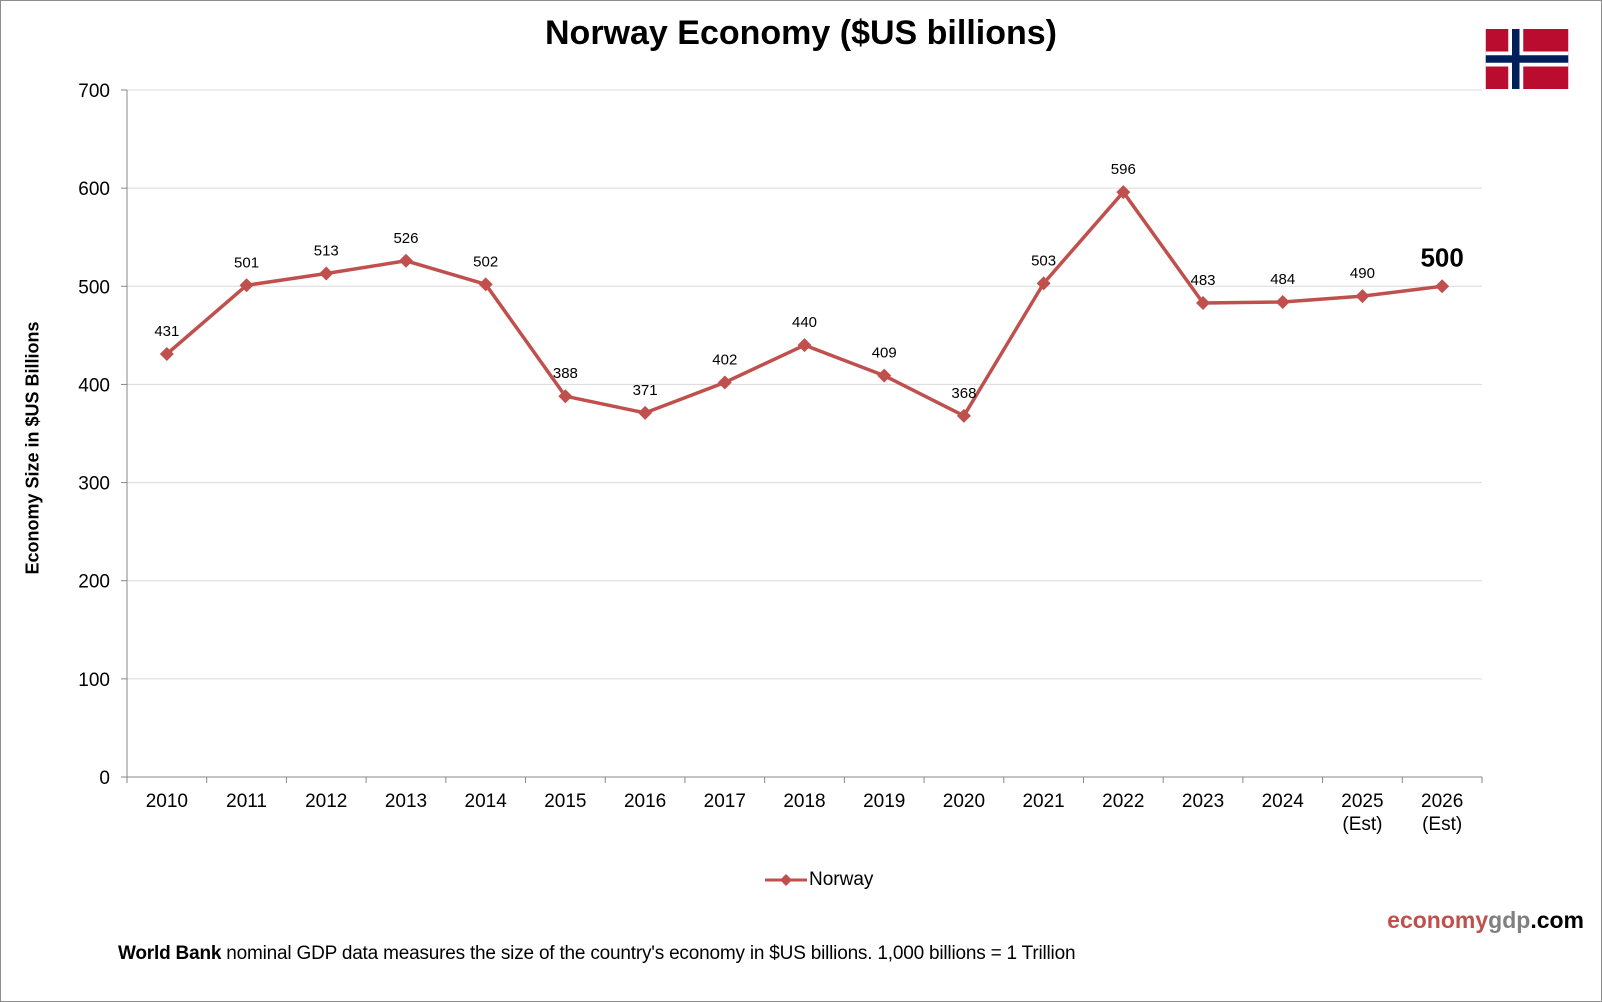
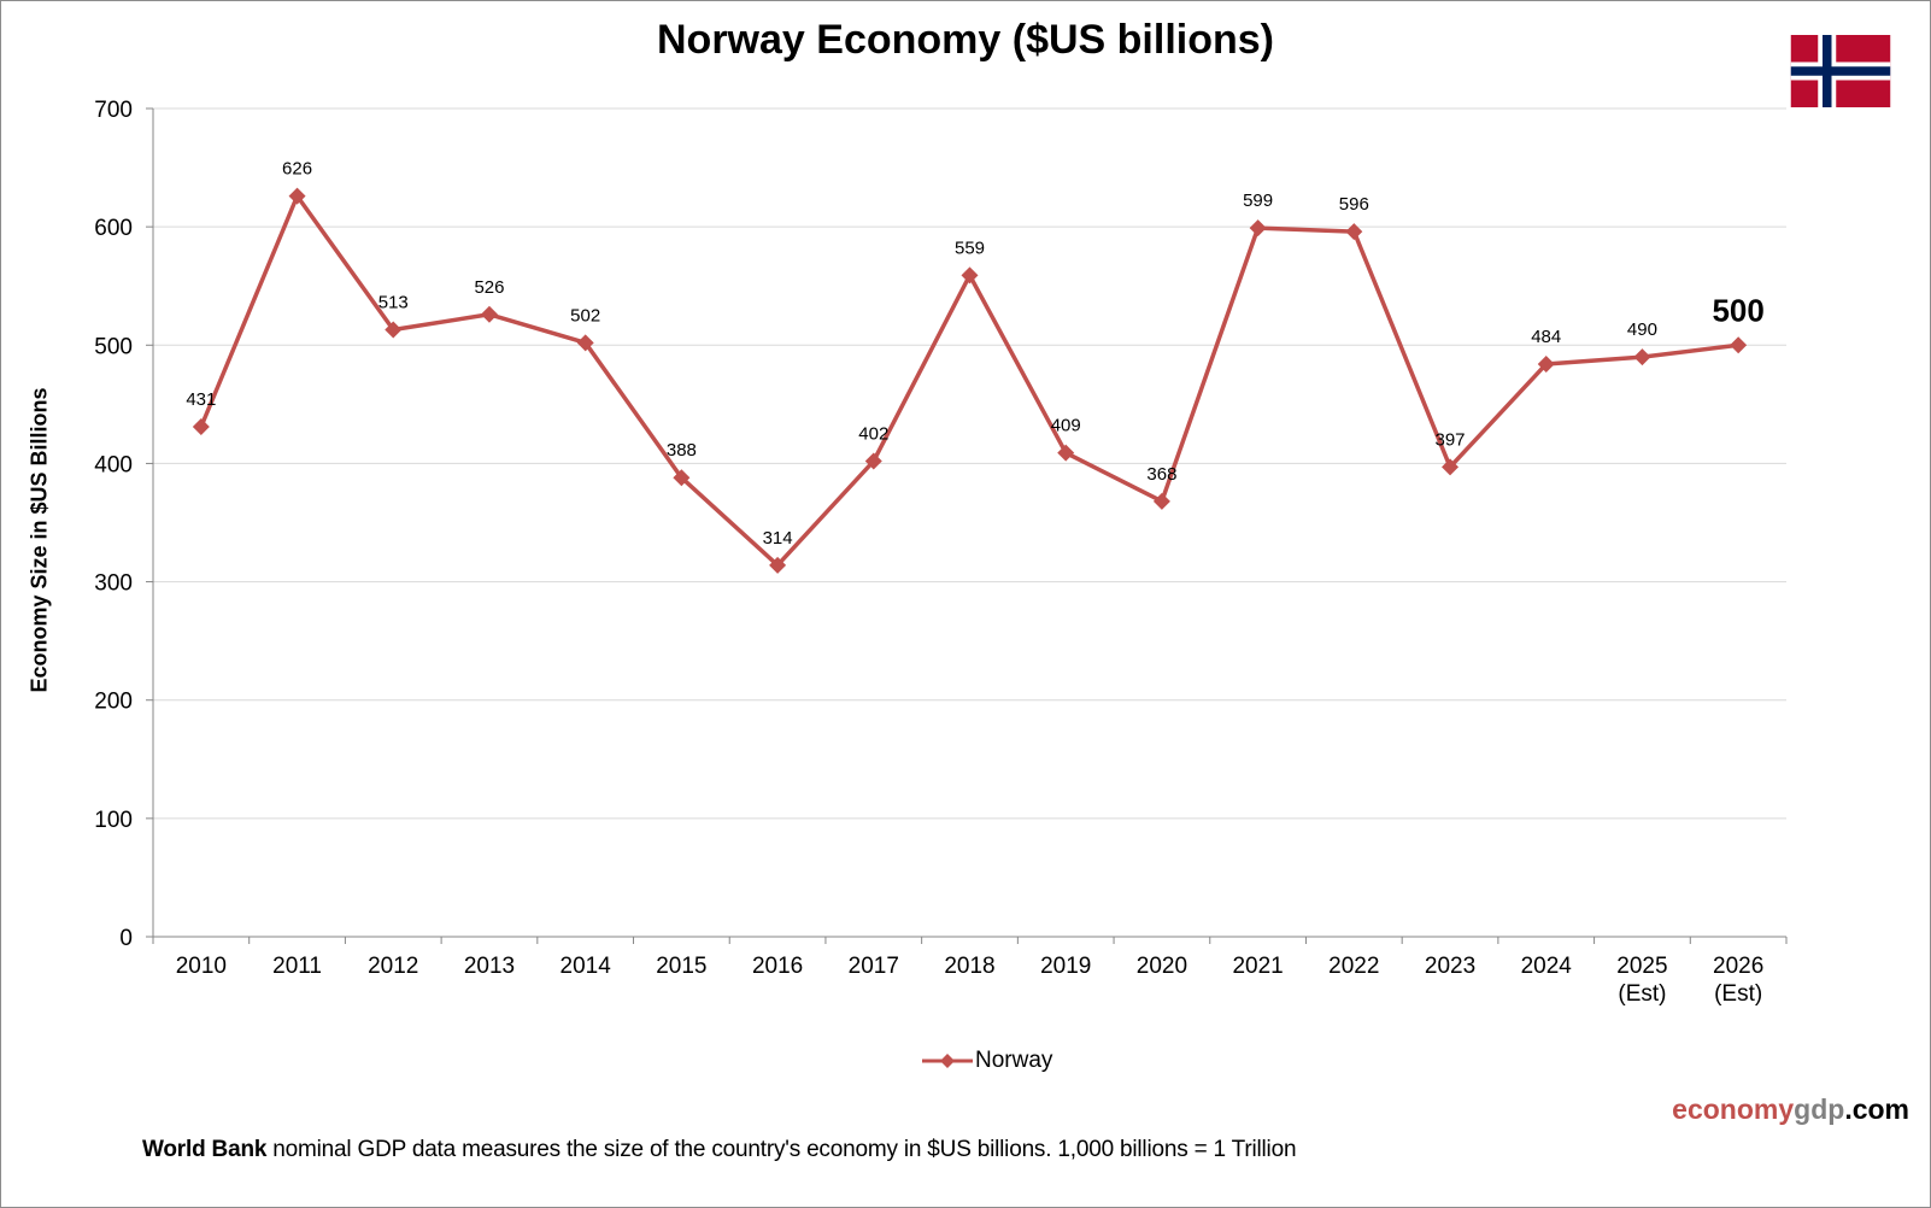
2011: 501 -> 626
2016: 371 -> 314
2018: 440 -> 559
2021: 503 -> 599
2023: 483 -> 397
